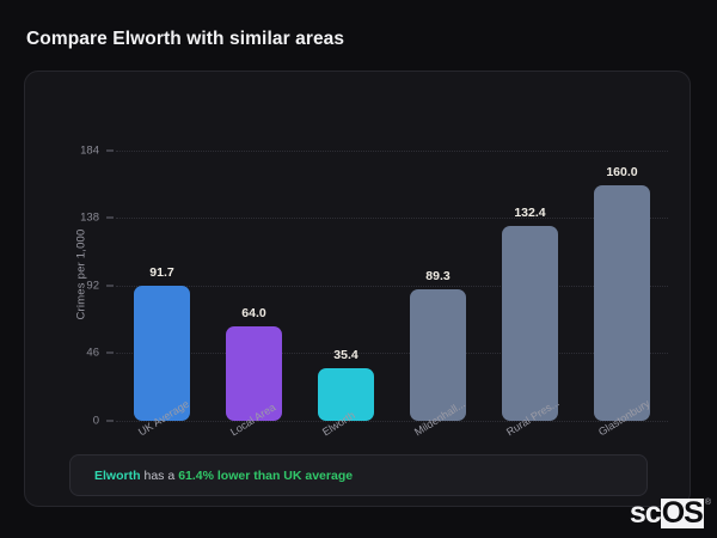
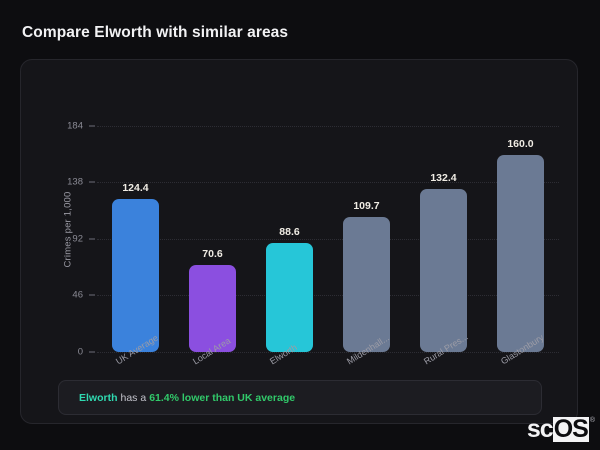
UK Average: 91.7 -> 124.4
Local Area: 64.0 -> 70.6
Elworth: 35.4 -> 88.6
Mildenhall...: 89.3 -> 109.7
